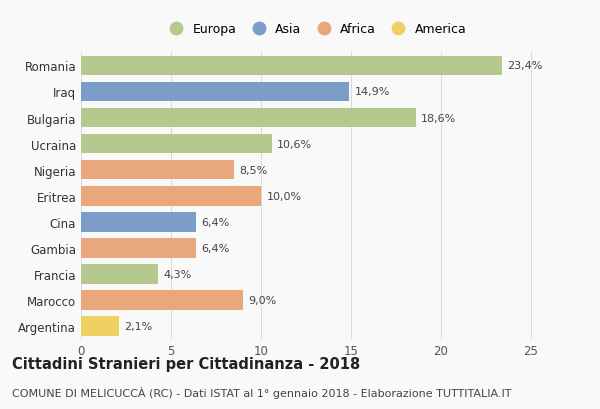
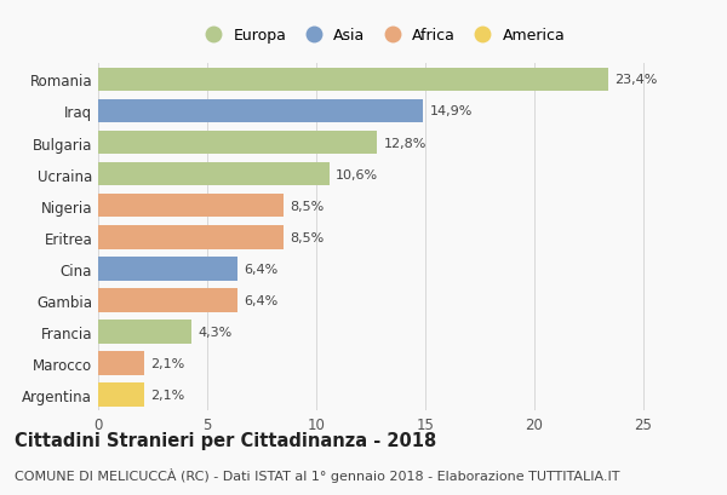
Bulgaria: 18,6% -> 12,8%
Eritrea: 10,0% -> 8,5%
Marocco: 9,0% -> 2,1%
